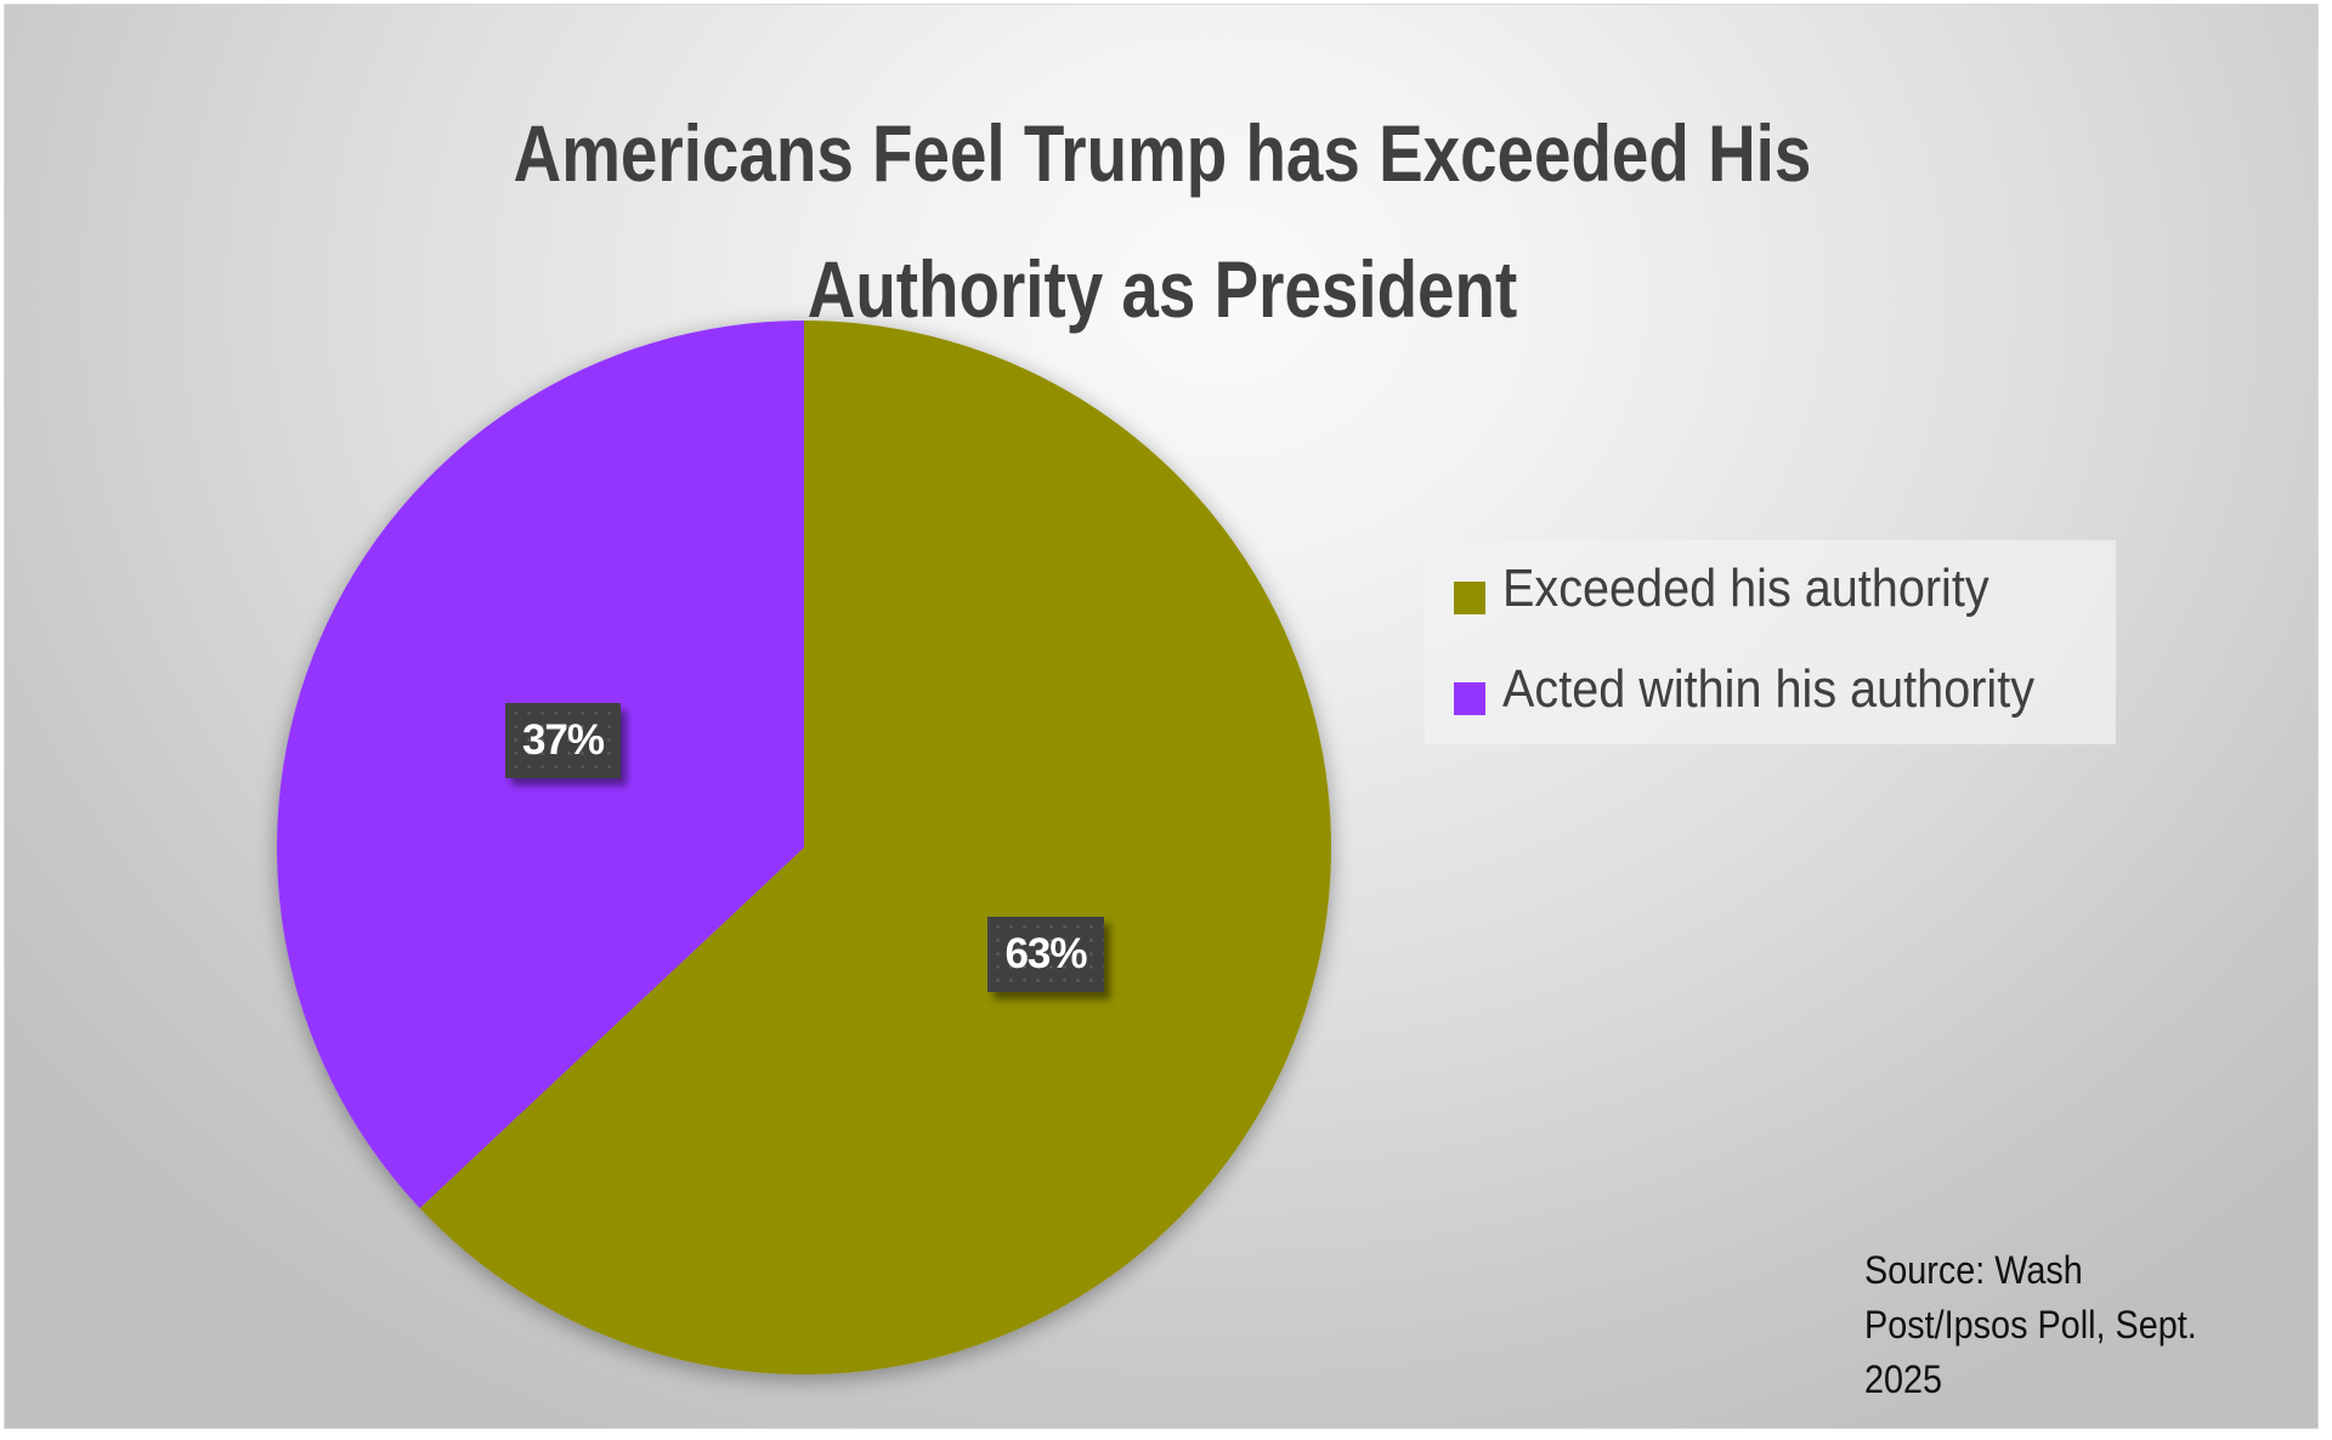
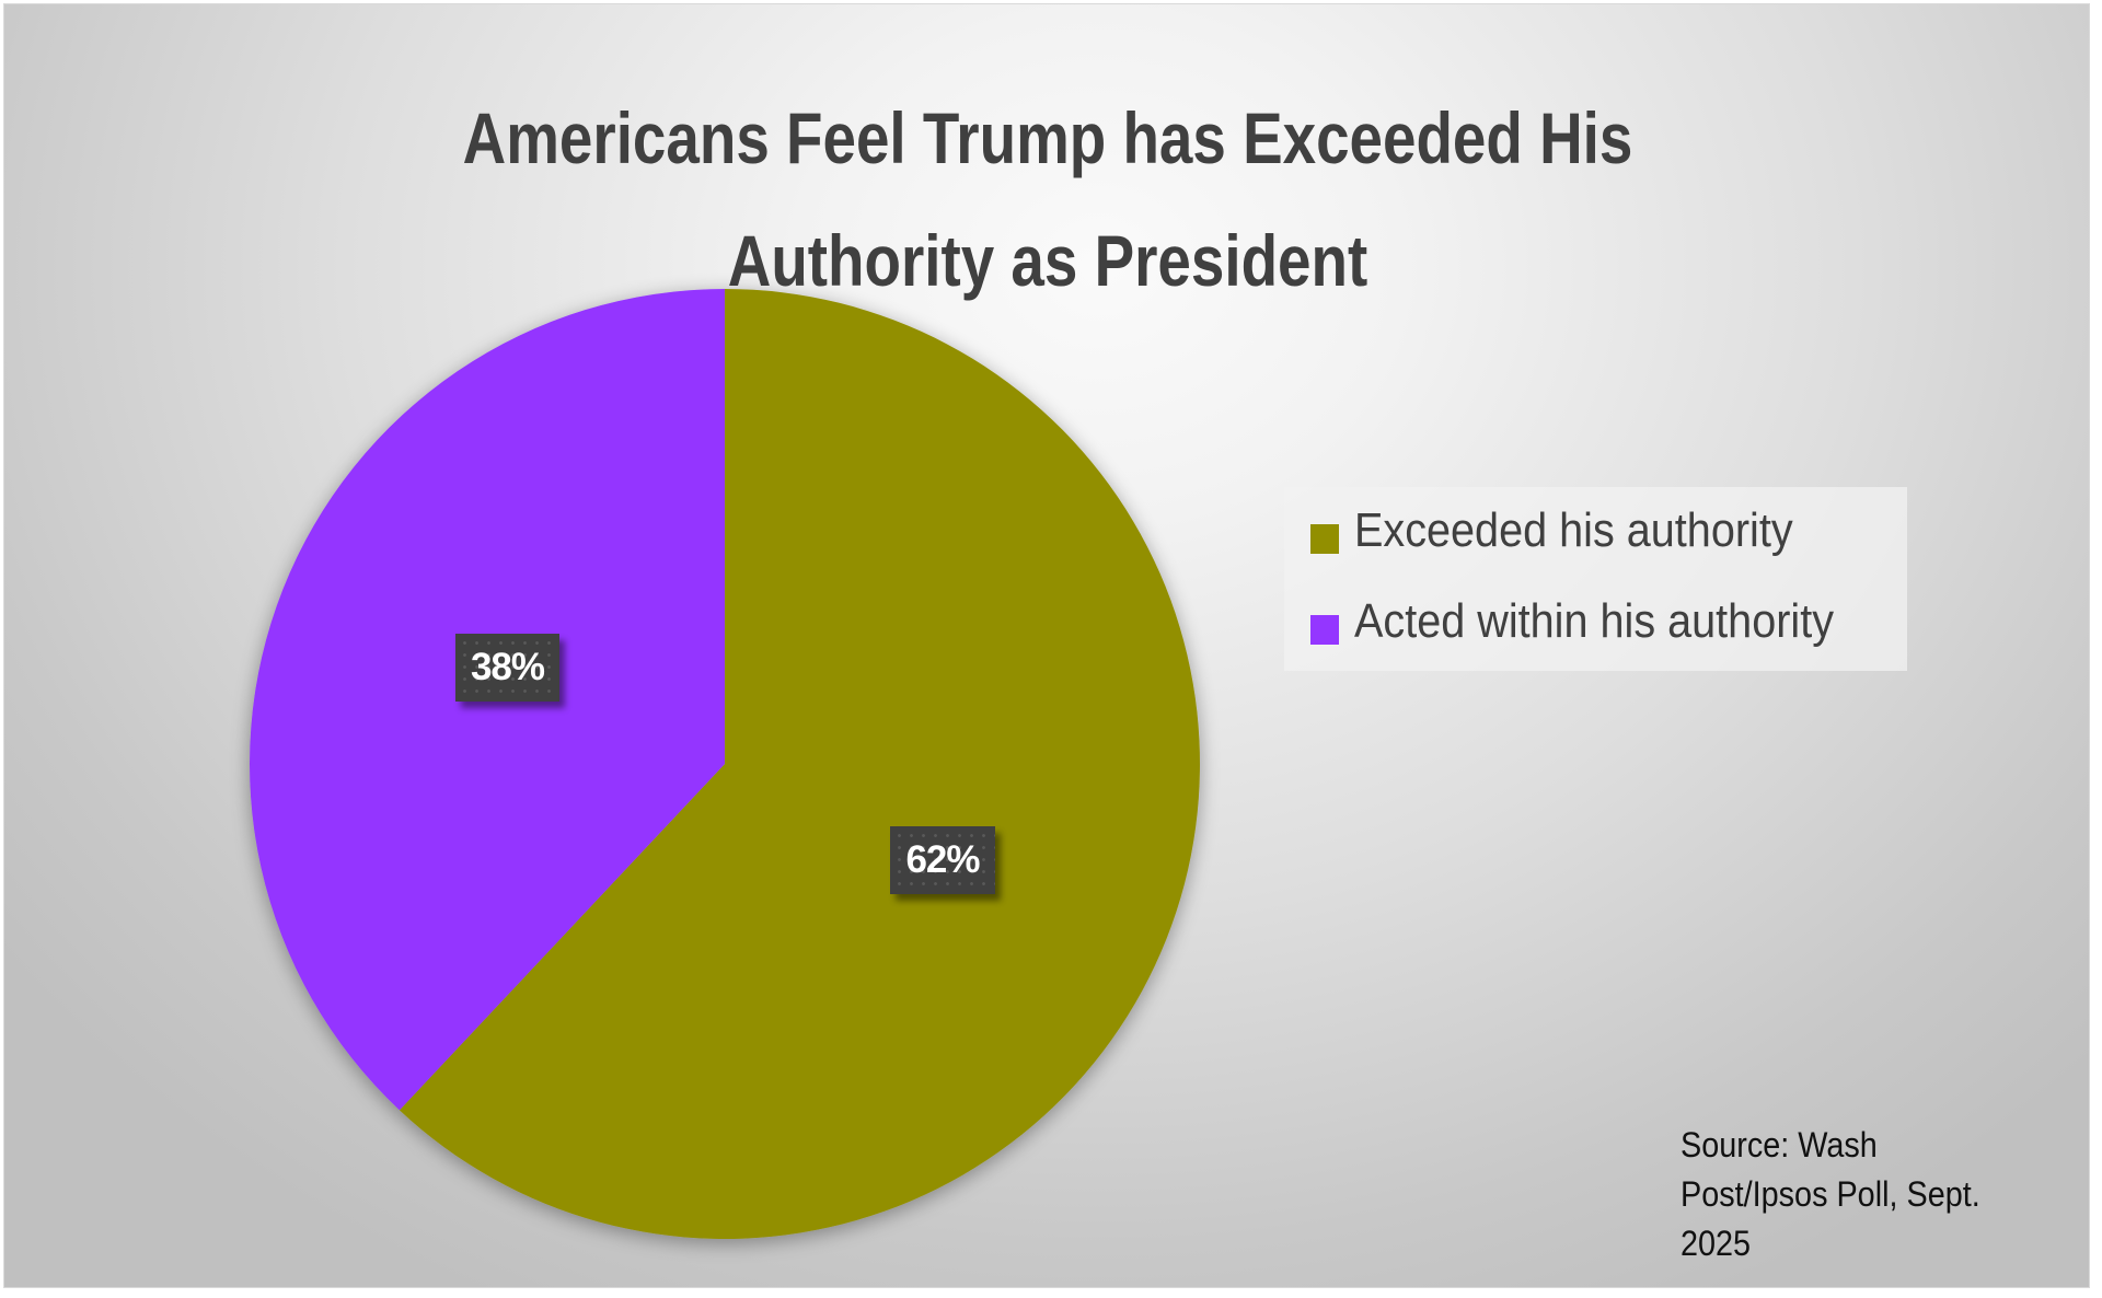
Exceeded his authority: 63% -> 62%
Acted within his authority: 37% -> 38%
